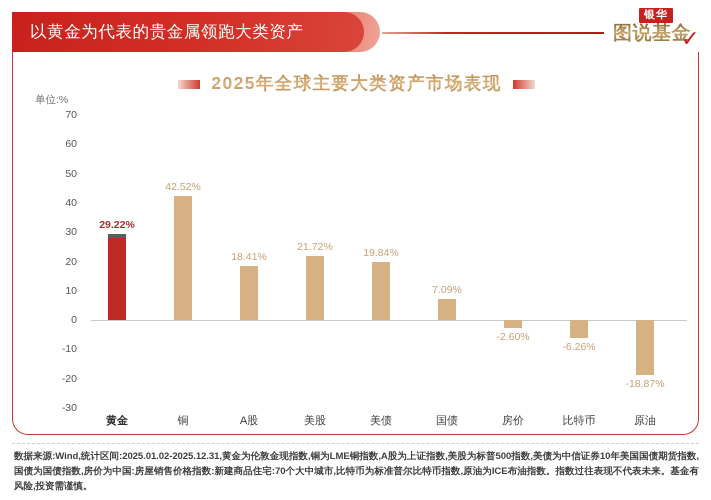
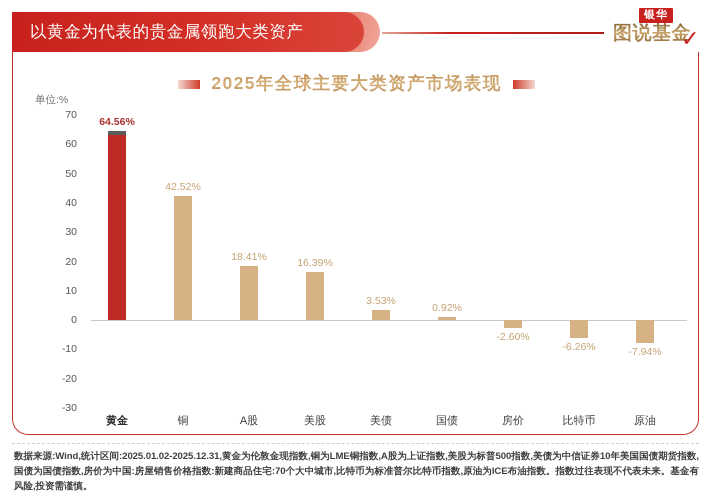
黄金: 29.22% -> 64.56%
美股: 21.72% -> 16.39%
美债: 19.84% -> 3.53%
国债: 7.09% -> 0.92%
原油: -18.87% -> -7.94%
